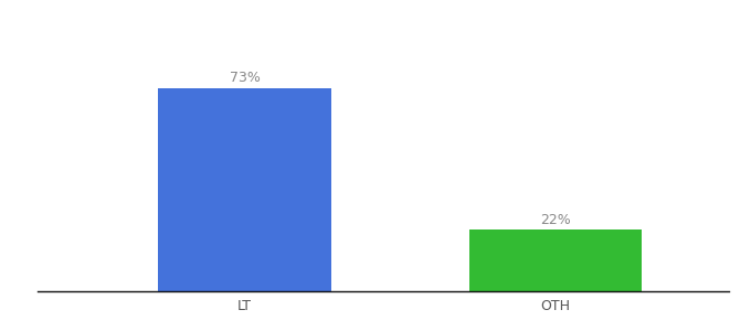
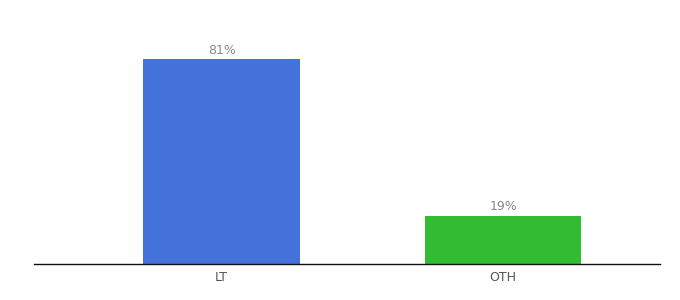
LT: 73% -> 81%
OTH: 22% -> 19%
